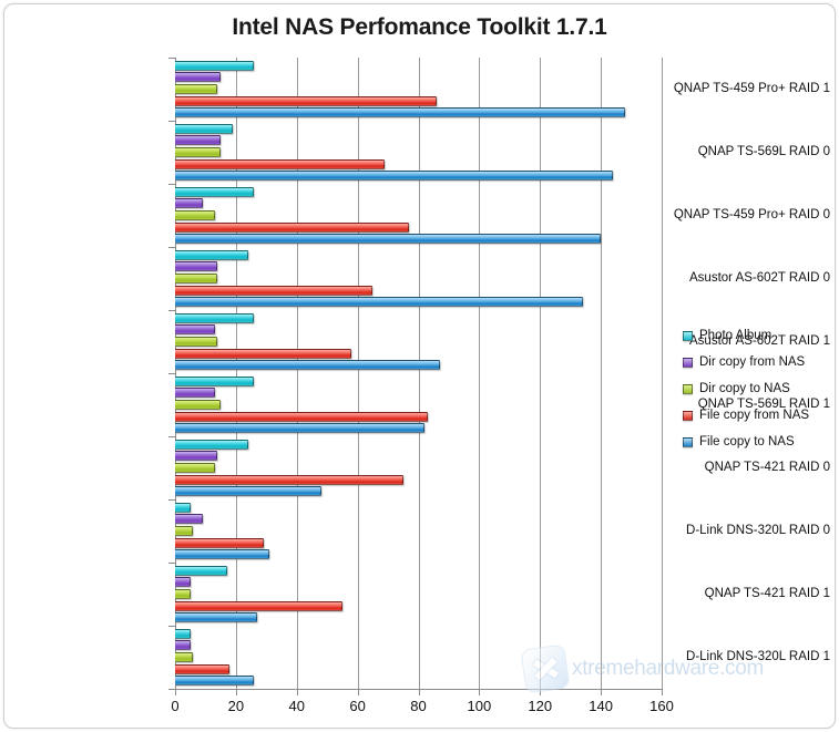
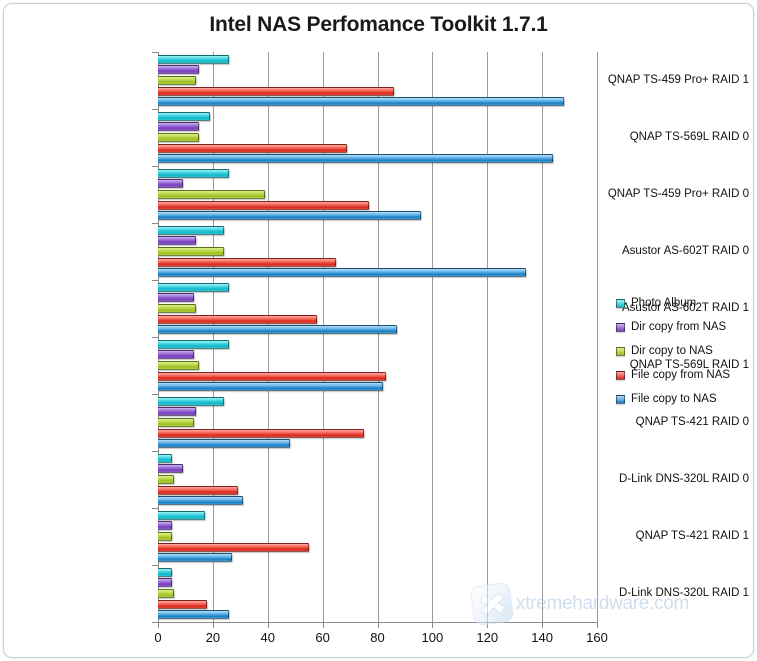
Dir copy to NAS/QNAP TS-459 Pro+ RAID 0: 13 -> 39
File copy to NAS/QNAP TS-459 Pro+ RAID 0: 140 -> 96
Dir copy to NAS/Asustor AS-602T RAID 0: 14 -> 24
